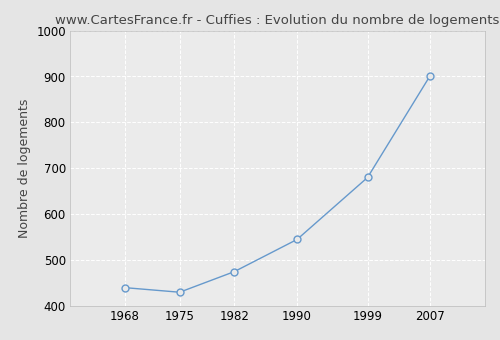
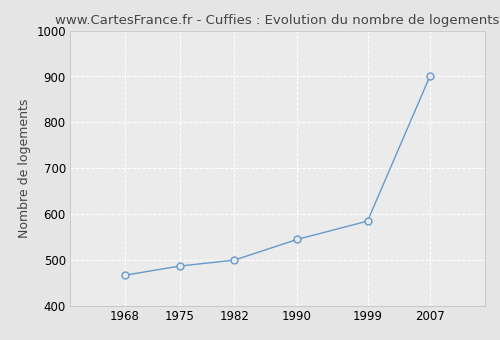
1968: 440 -> 467
1975: 430 -> 487
1982: 475 -> 500
1999: 680 -> 585
